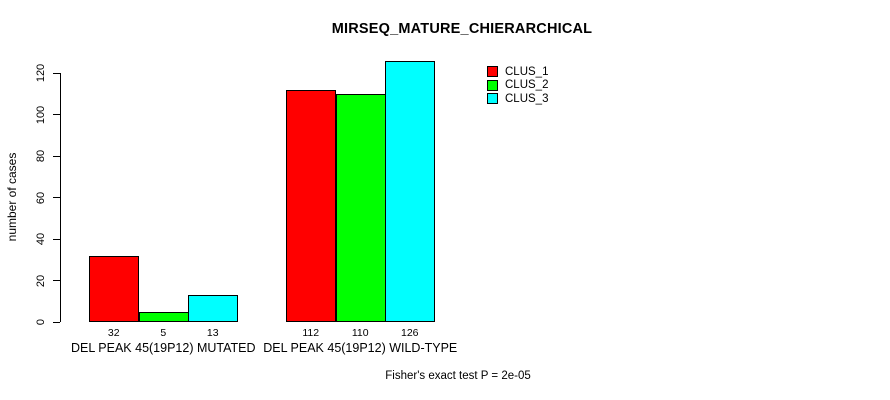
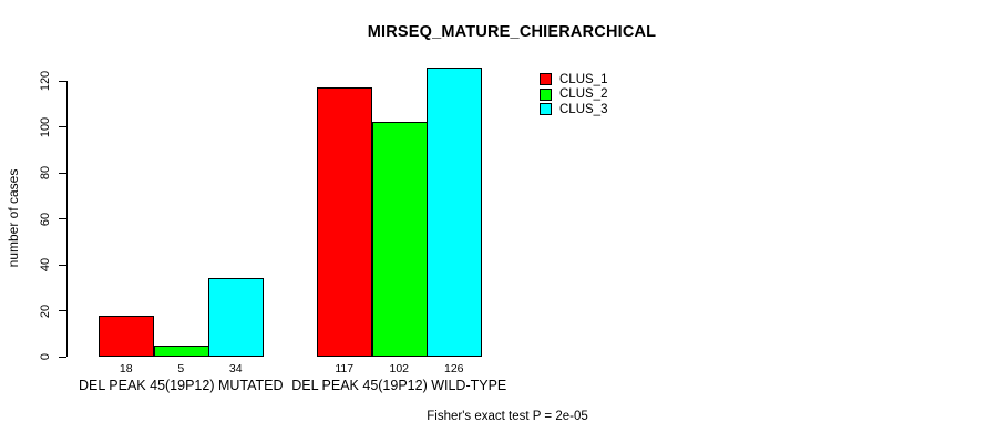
CLUS_1/DEL PEAK 45(19P12) MUTATED: 32 -> 18
CLUS_3/DEL PEAK 45(19P12) MUTATED: 13 -> 34
CLUS_1/DEL PEAK 45(19P12) WILD-TYPE: 112 -> 117
CLUS_2/DEL PEAK 45(19P12) WILD-TYPE: 110 -> 102
